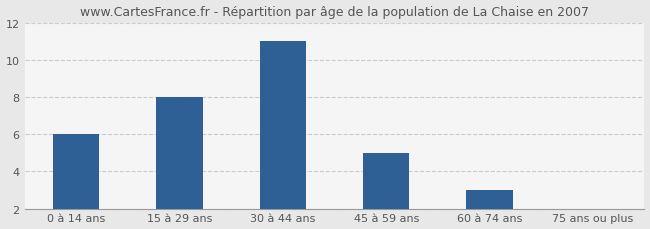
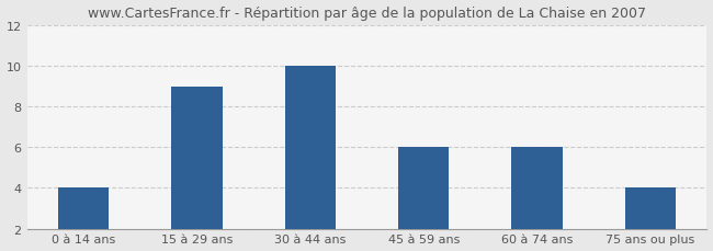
0 à 14 ans: 6 -> 4
15 à 29 ans: 8 -> 9
30 à 44 ans: 11 -> 10
45 à 59 ans: 5 -> 6
60 à 74 ans: 3 -> 6
75 ans ou plus: 2 -> 4
